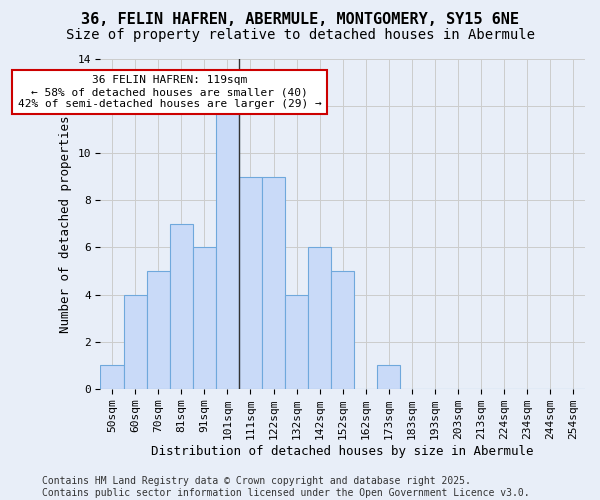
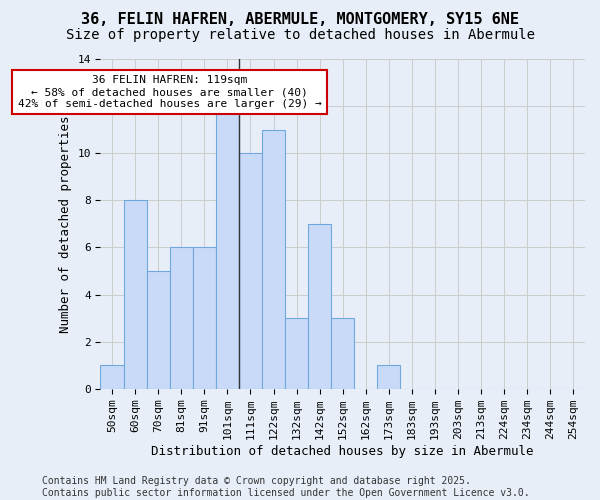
60sqm: 4 -> 8
81sqm: 7 -> 6
111sqm: 9 -> 10
122sqm: 9 -> 11
132sqm: 4 -> 3
142sqm: 6 -> 7
152sqm: 5 -> 3
